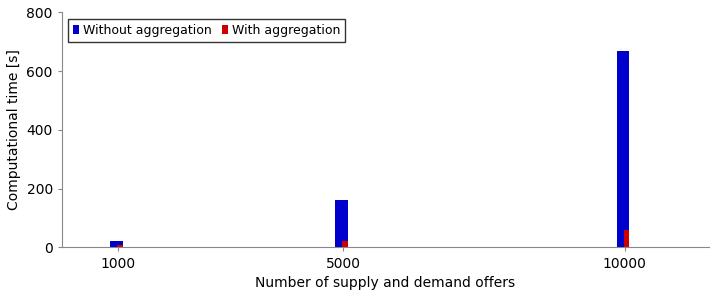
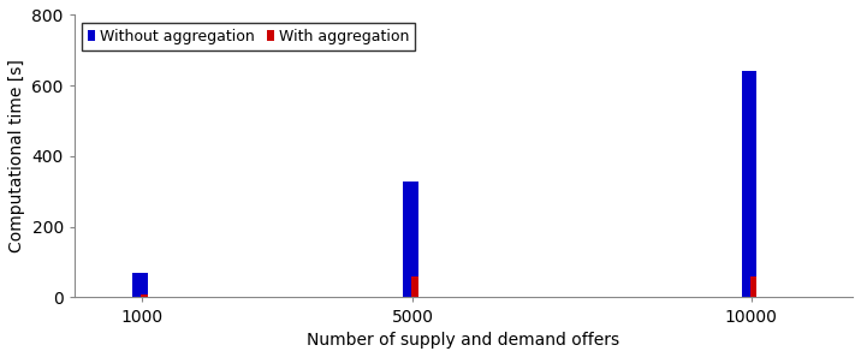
Without aggregation/1000: 22 -> 70
Without aggregation/5000: 160 -> 330
With aggregation/5000: 22 -> 60
Without aggregation/10000: 670 -> 640
